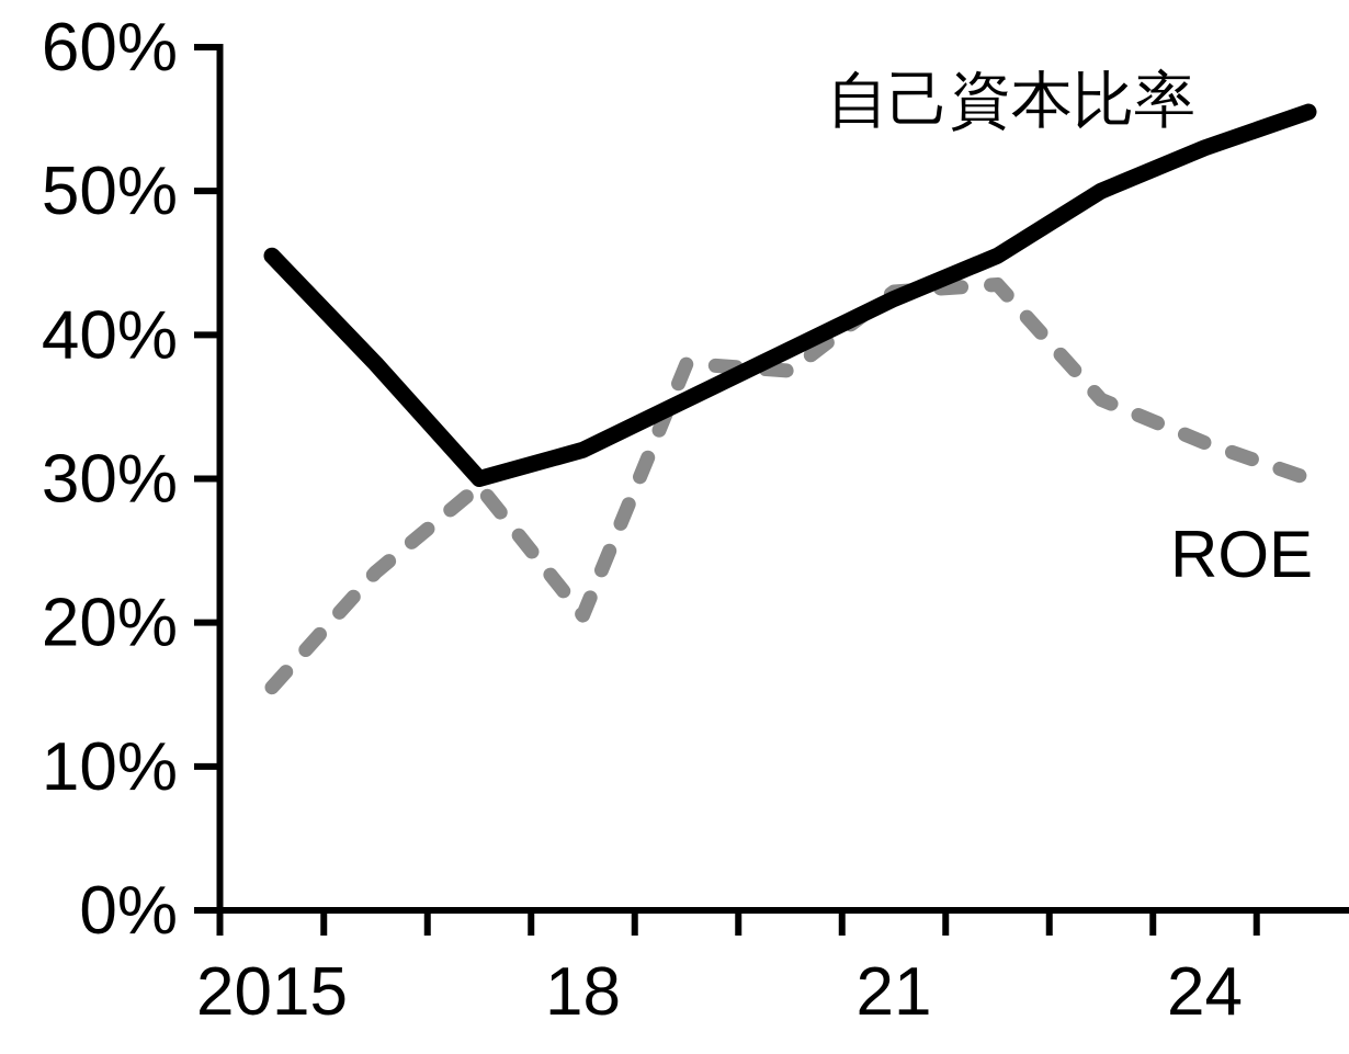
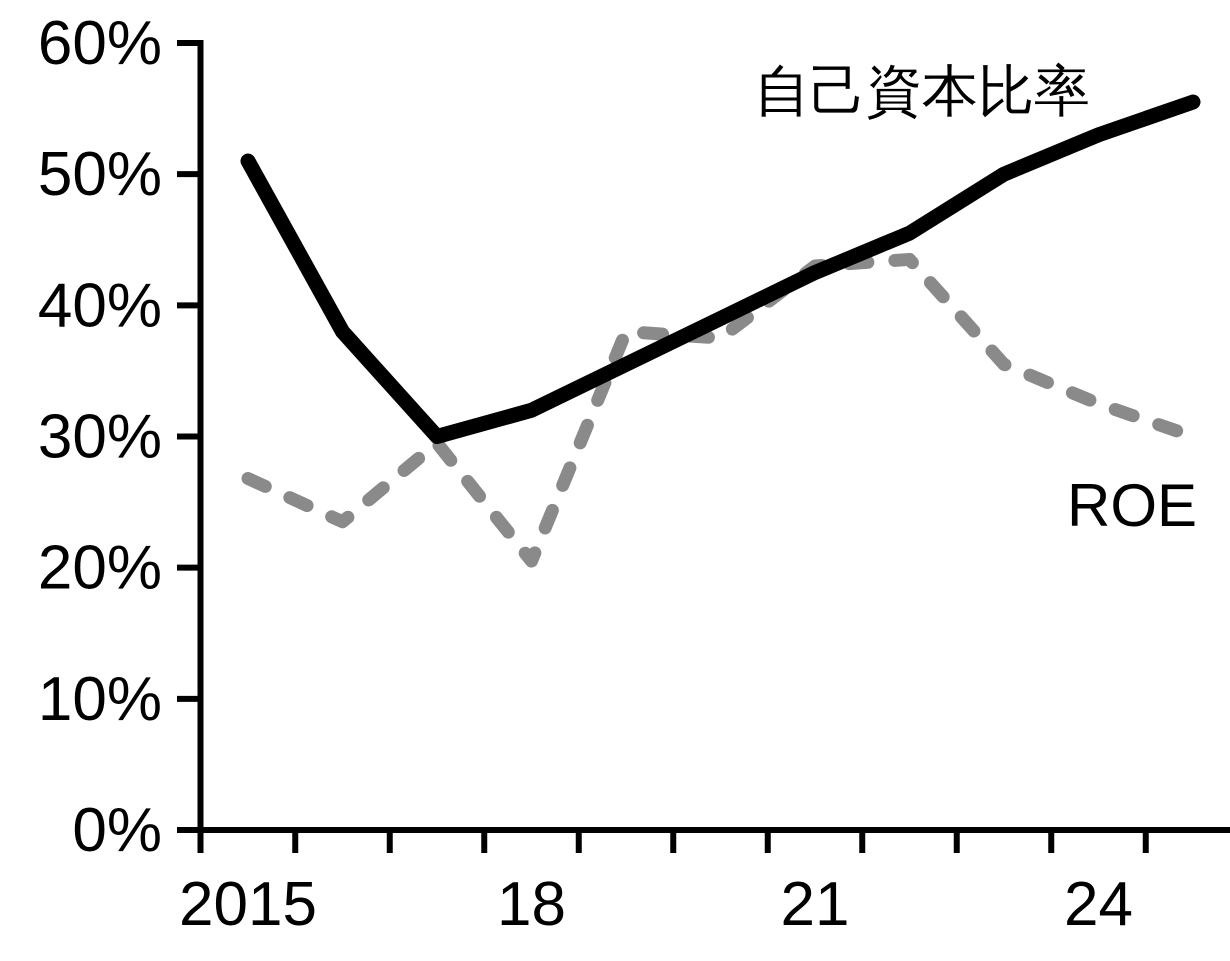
自己資本比率/2015: 45.5% -> 51.0%
ROE/2015: 15.5% -> 26.8%
